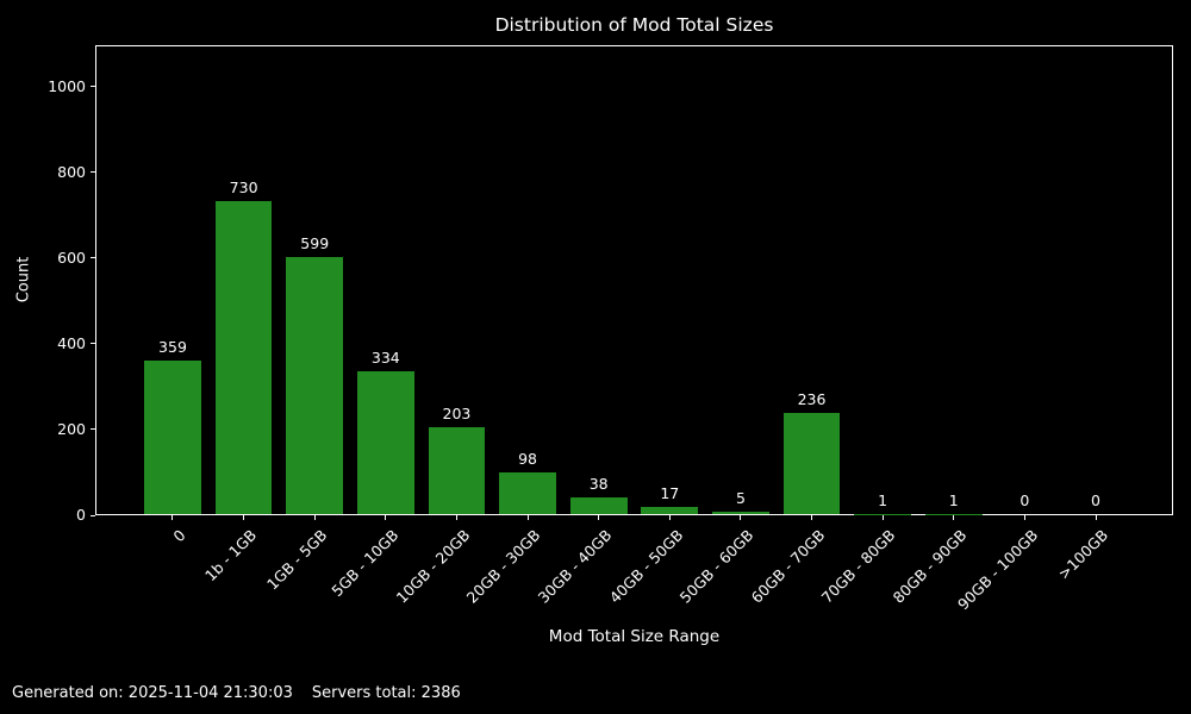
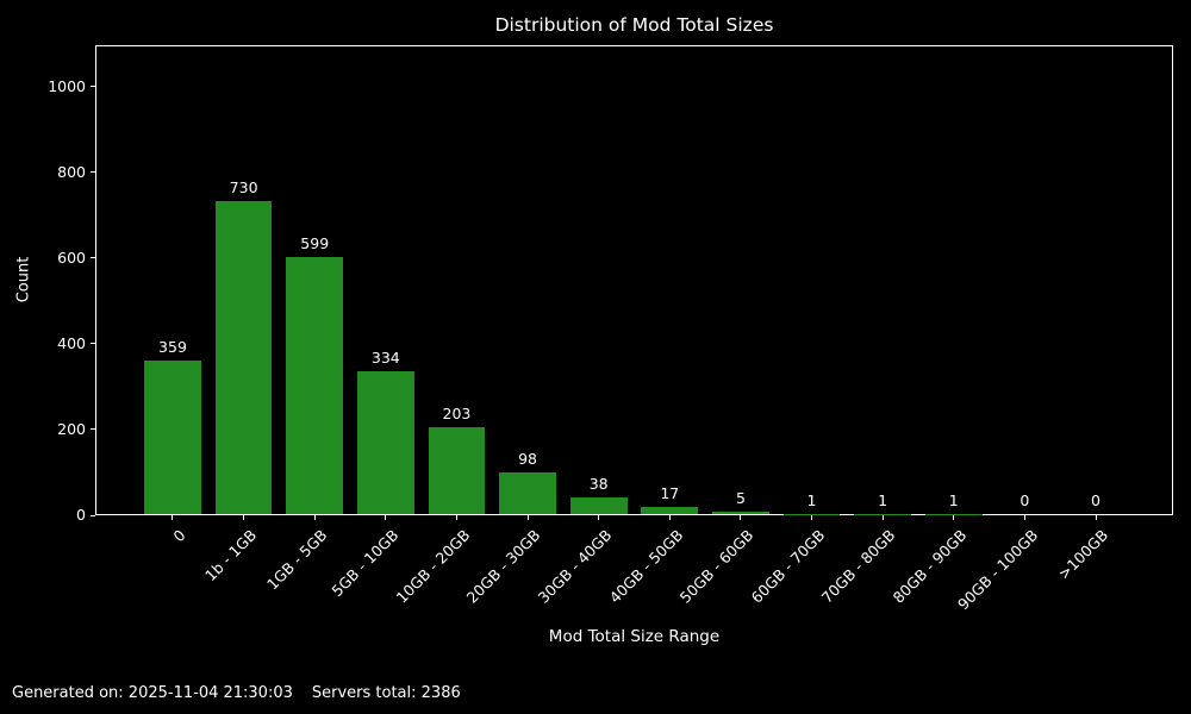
60GB - 70GB: 236 -> 1
